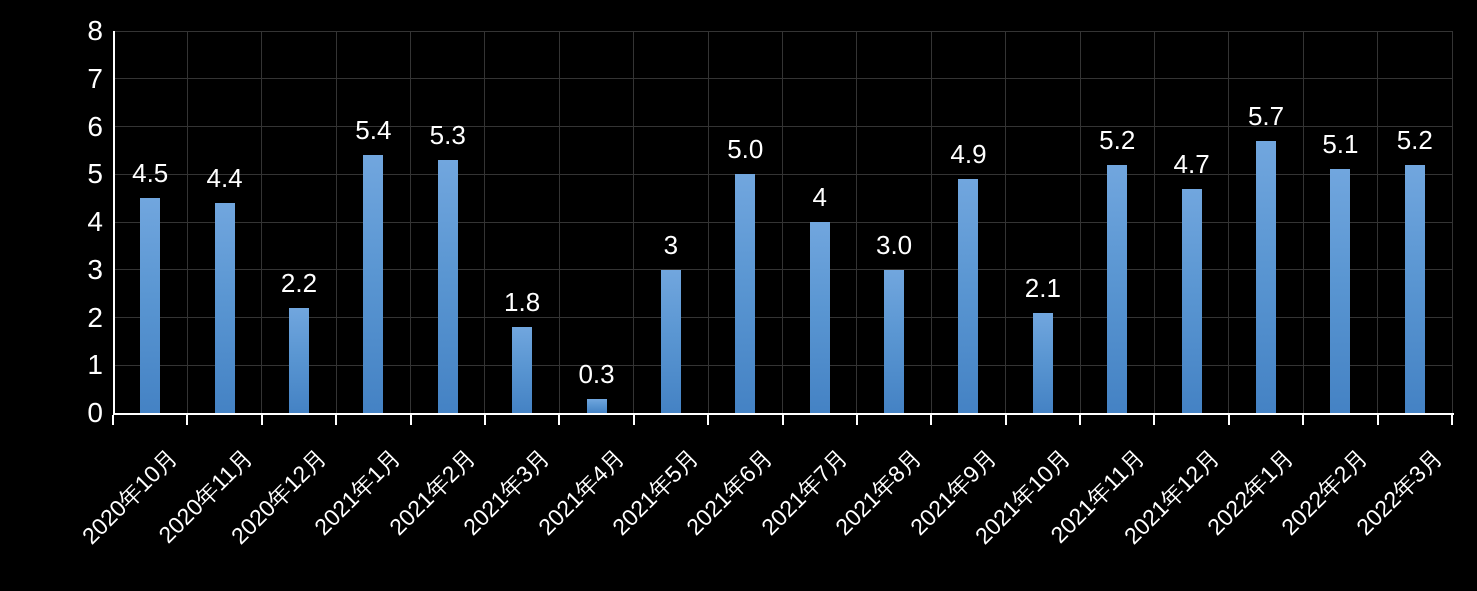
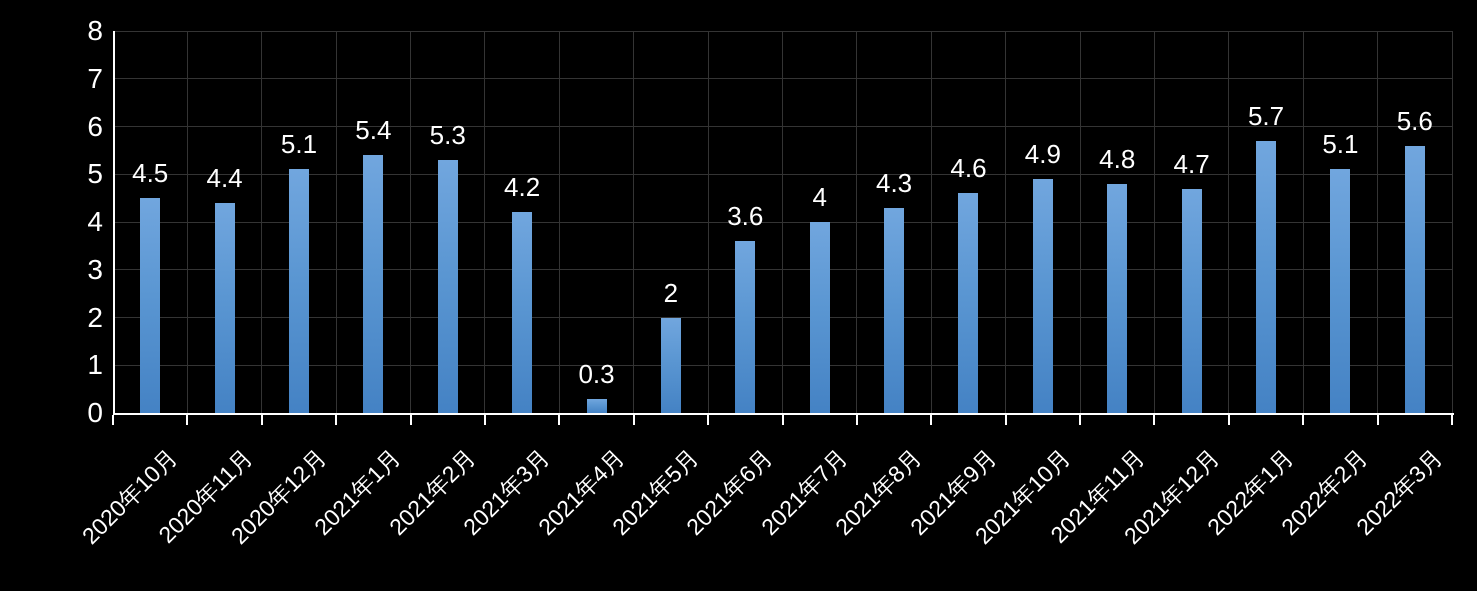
2020年12月: 2.2 -> 5.1
2021年3月: 1.8 -> 4.2
2021年5月: 3 -> 2
2021年6月: 5.0 -> 3.6
2021年8月: 3.0 -> 4.3
2021年9月: 4.9 -> 4.6
2021年10月: 2.1 -> 4.9
2021年11月: 5.2 -> 4.8
2022年3月: 5.2 -> 5.6
